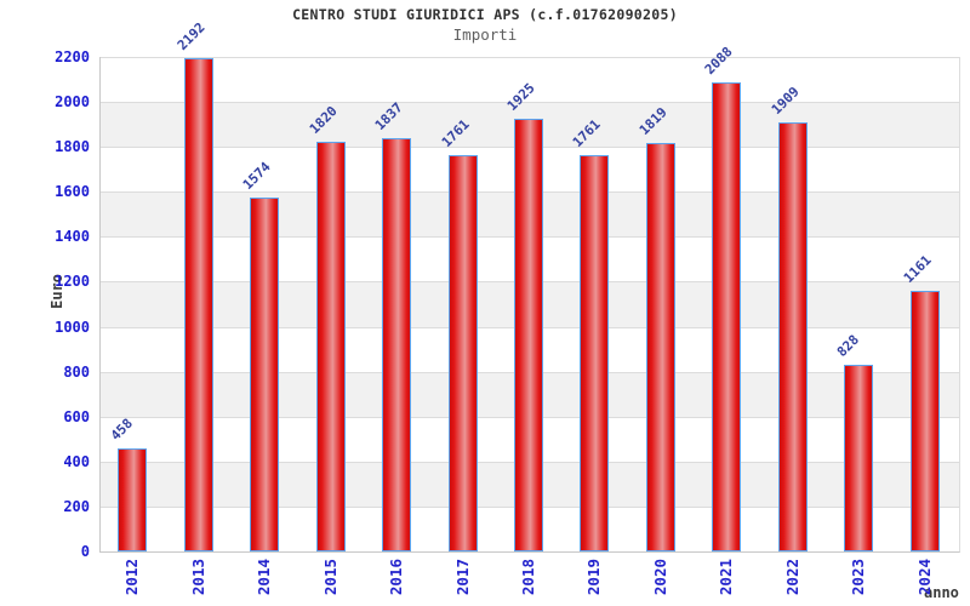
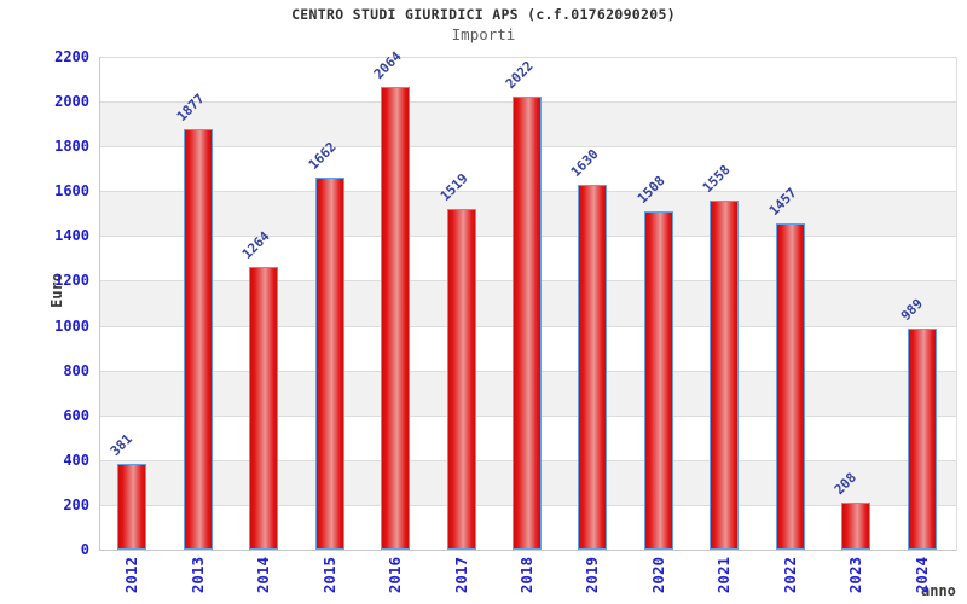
2012: 458 -> 381
2013: 2192 -> 1877
2014: 1574 -> 1264
2015: 1820 -> 1662
2016: 1837 -> 2064
2017: 1761 -> 1519
2018: 1925 -> 2022
2019: 1761 -> 1630
2020: 1819 -> 1508
2021: 2088 -> 1558
2022: 1909 -> 1457
2023: 828 -> 208
2024: 1161 -> 989
